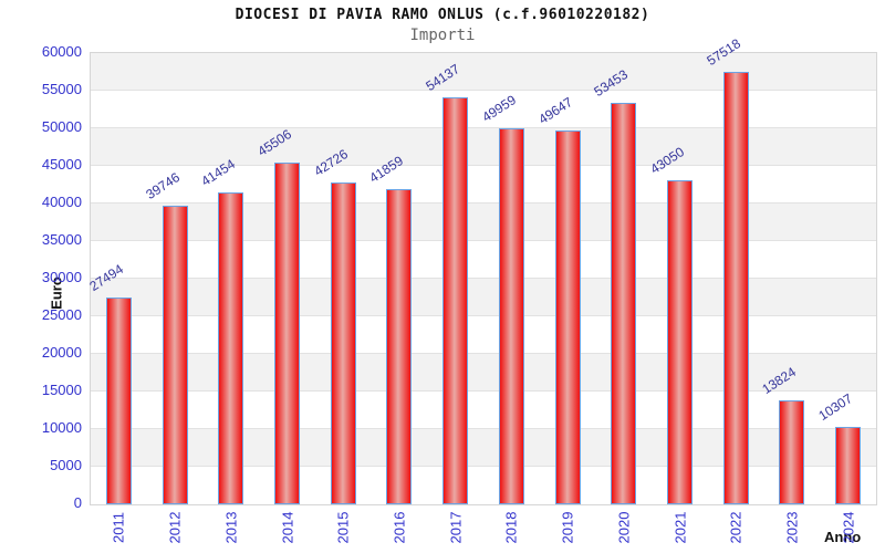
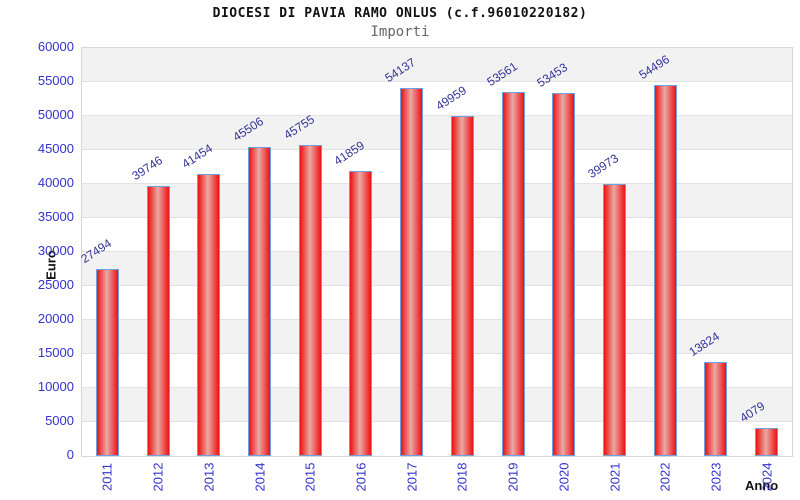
2015: 42726 -> 45755
2019: 49647 -> 53561
2021: 43050 -> 39973
2022: 57518 -> 54496
2024: 10307 -> 4079
